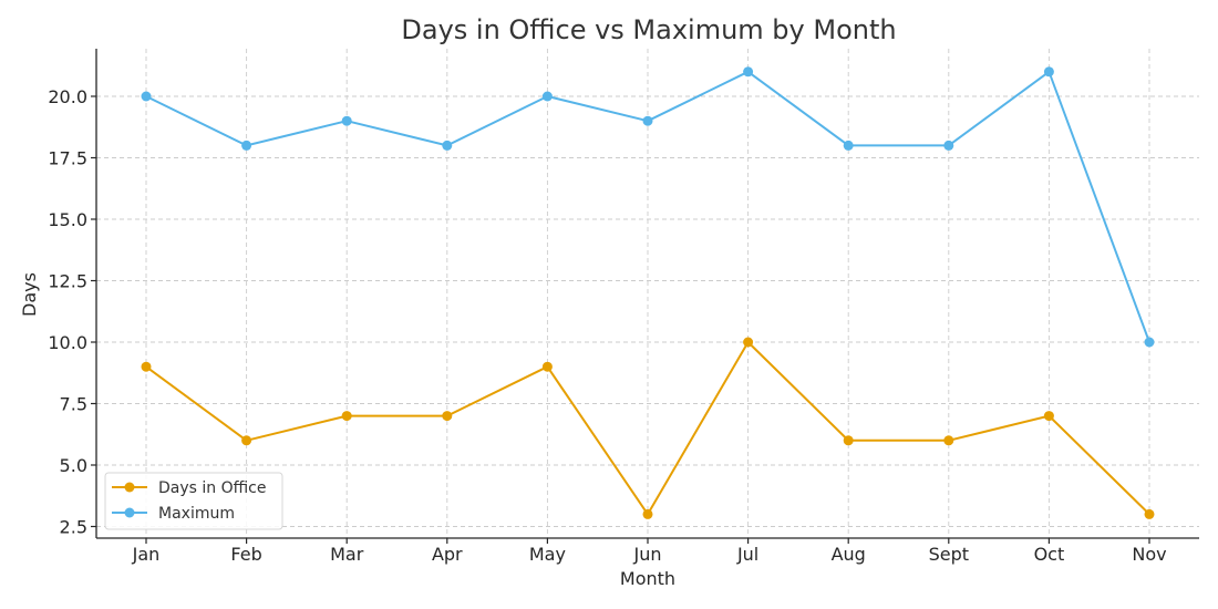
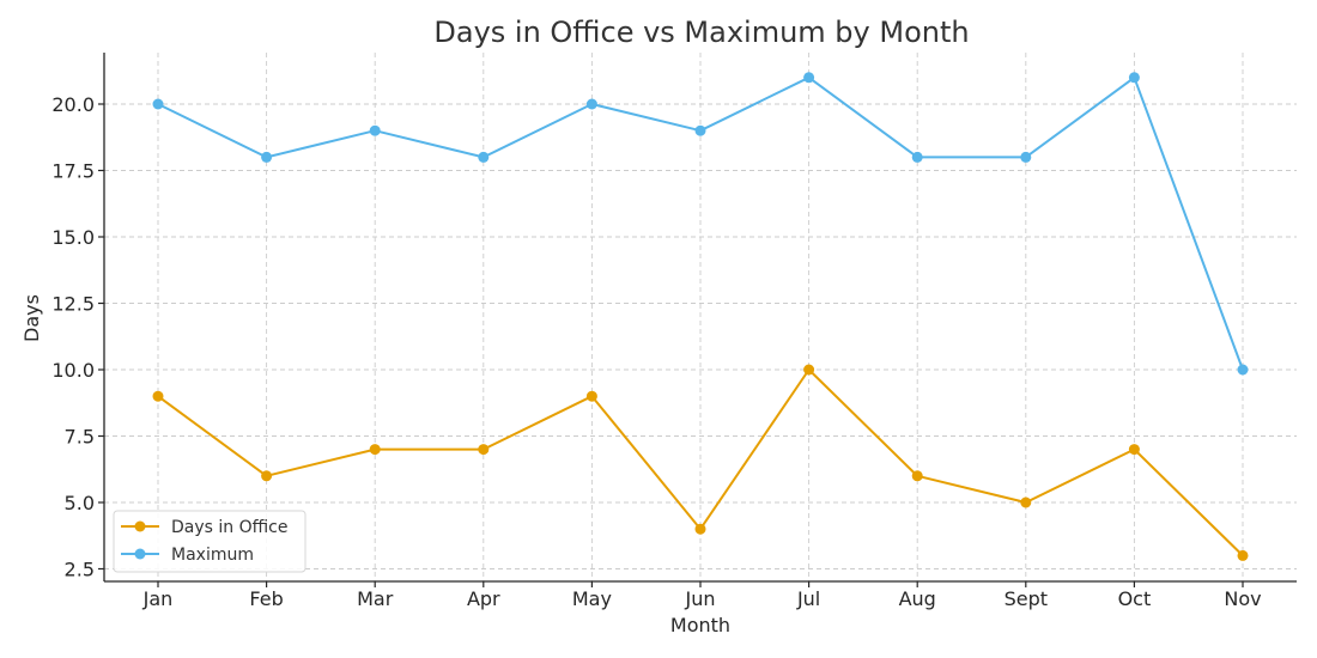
Days in Office/Jun: 3 -> 4
Days in Office/Sept: 6 -> 5
